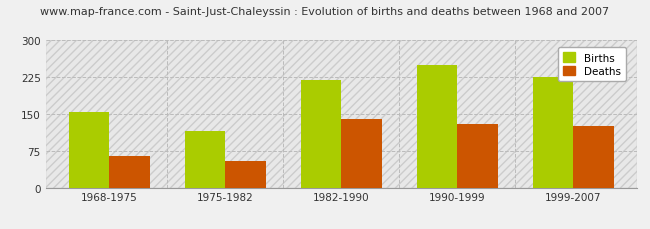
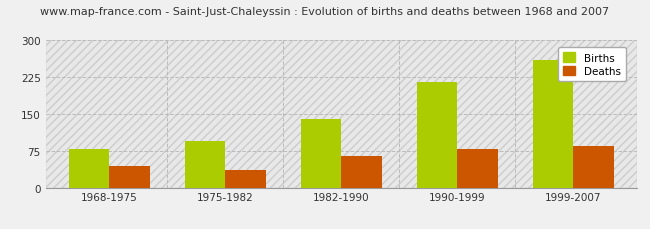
Births/1968-1975: 155 -> 78
Deaths/1968-1975: 65 -> 45
Births/1975-1982: 115 -> 95
Deaths/1975-1982: 55 -> 35
Births/1982-1990: 220 -> 140
Deaths/1982-1990: 140 -> 65
Births/1990-1999: 250 -> 215
Deaths/1990-1999: 130 -> 78
Births/1999-2007: 225 -> 260
Deaths/1999-2007: 125 -> 85
